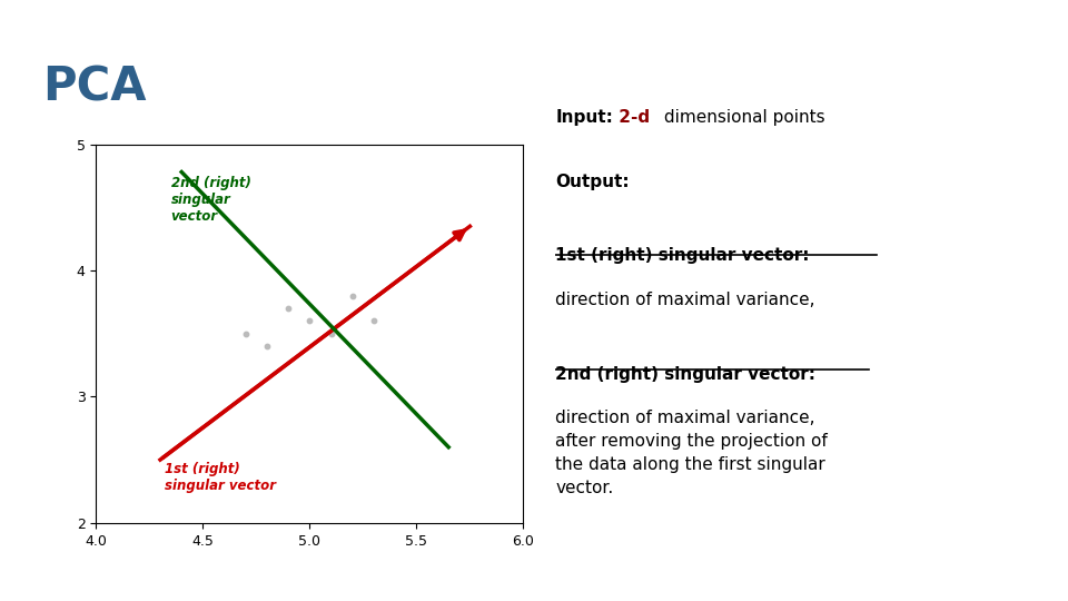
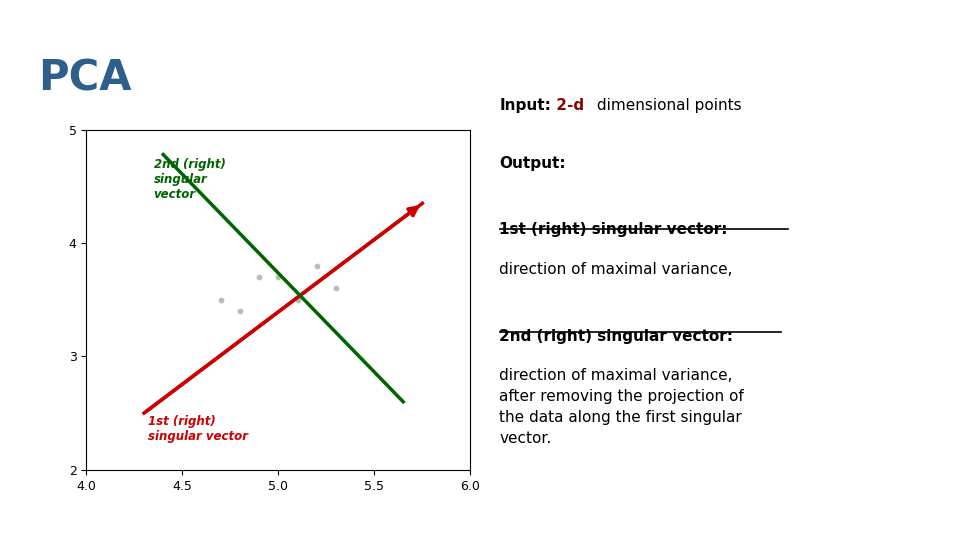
5.0: 3.6 -> 3.7
